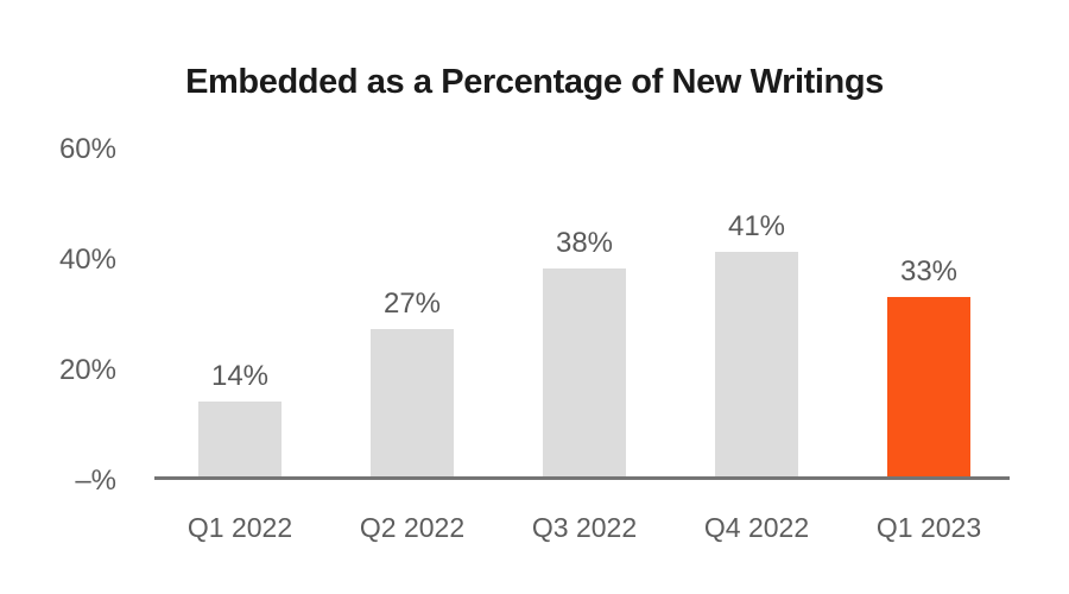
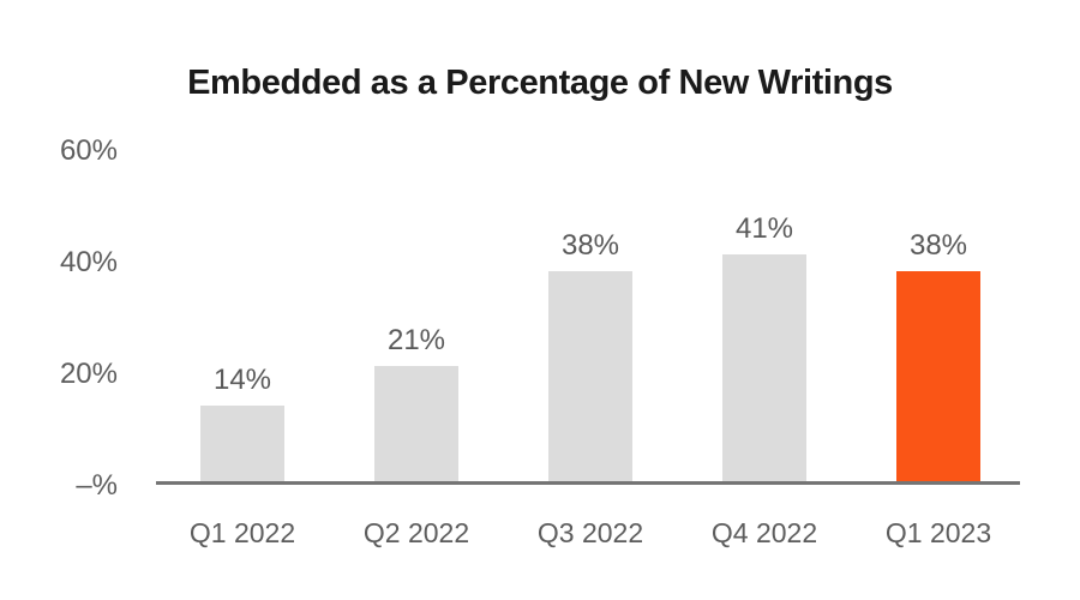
Q2 2022: 27% -> 21%
Q1 2023: 33% -> 38%
